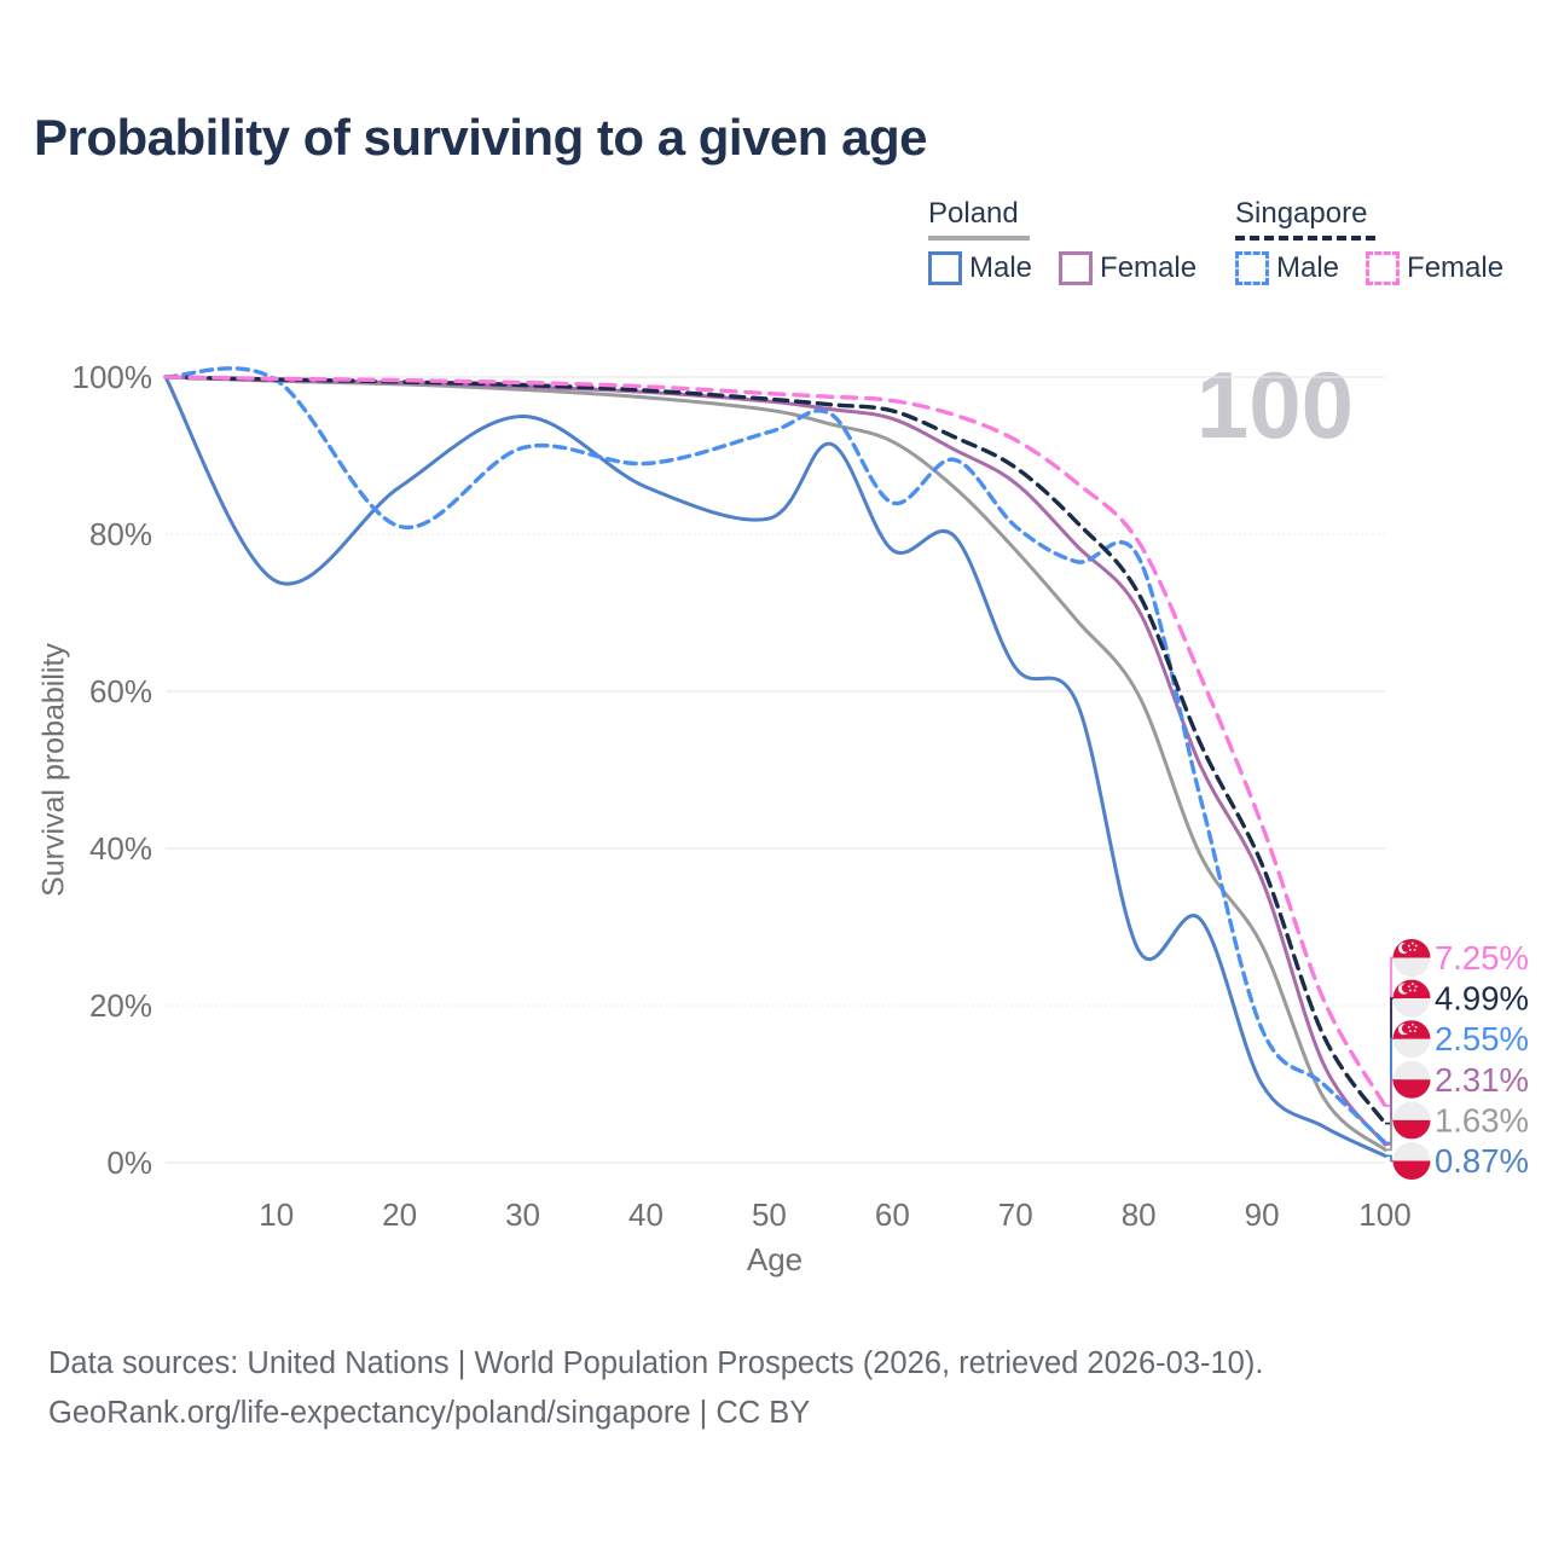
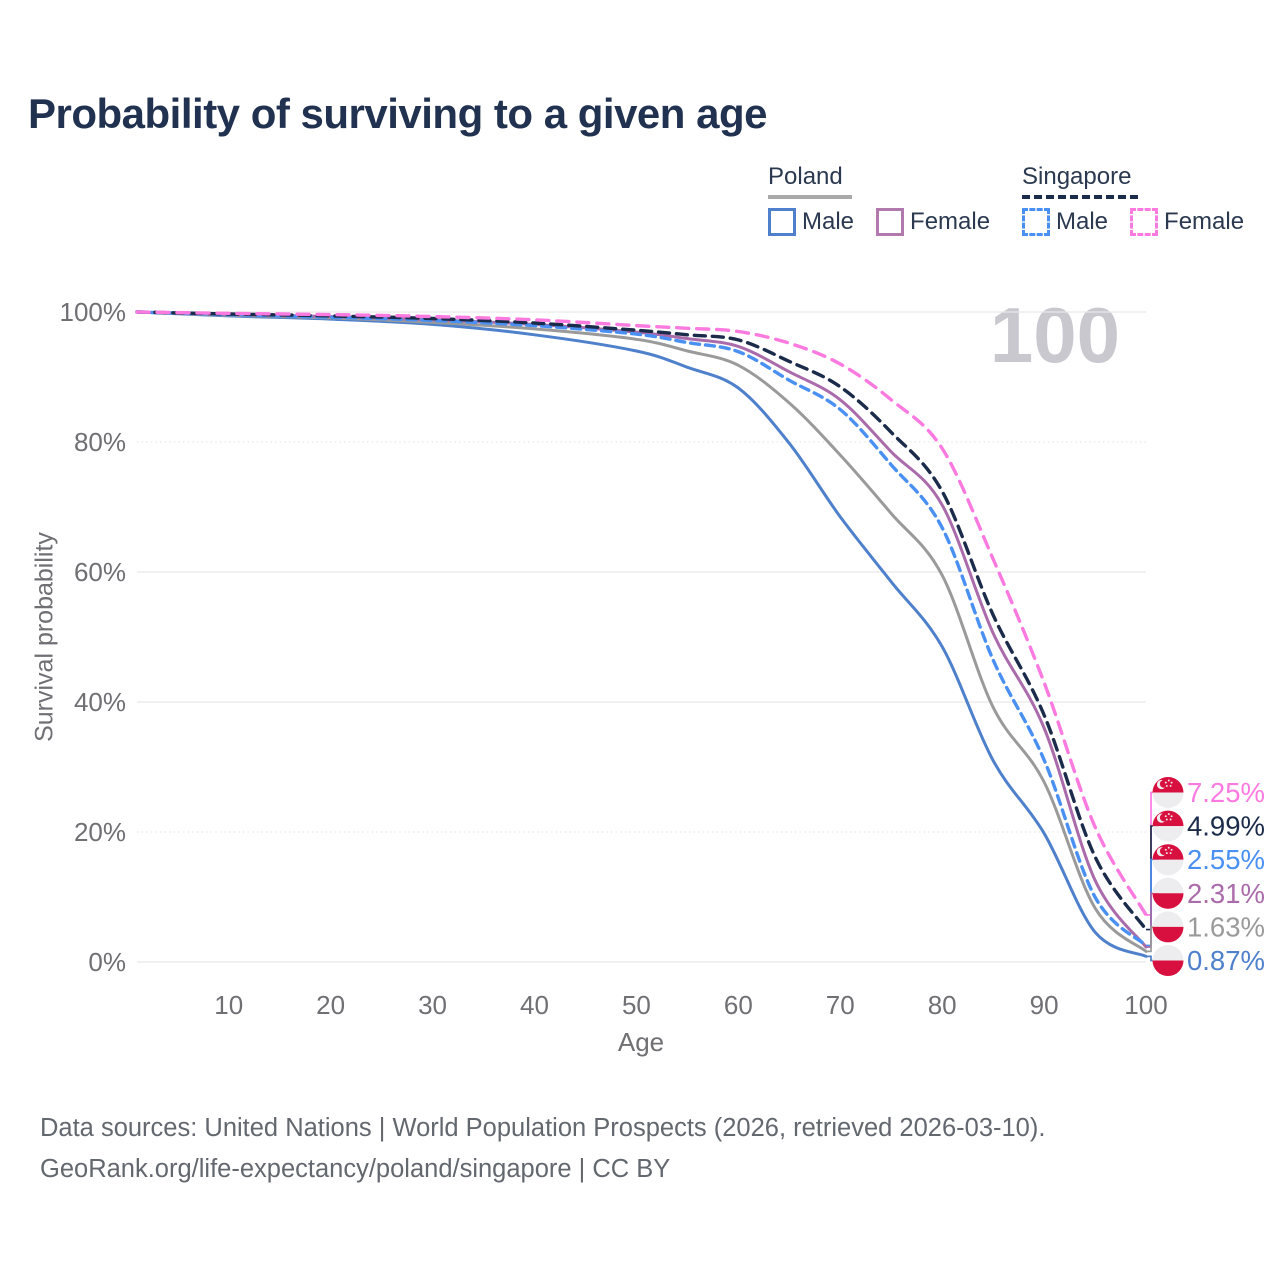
Poland Male/10: 74% -> 99%
Singapore Male/20: 81% -> 99%
Poland Male/20: 86% -> 99%
Singapore Male/30: 91% -> 99%
Poland Male/30: 95% -> 98%
Singapore Male/40: 89% -> 98%
Poland Male/40: 86% -> 96%
Singapore Male/50: 93% -> 97%
Poland Male/50: 82% -> 94%
Singapore Male/60: 84% -> 94%
Poland Male/60: 78% -> 88%
Singapore Male/70: 81% -> 85%
Poland Male/70: 63% -> 68%
Singapore Male/80: 77% -> 67%
Poland Male/80: 27% -> 48%
Singapore Male/90: 17% -> 31%
Poland Male/90: 10% -> 20%
